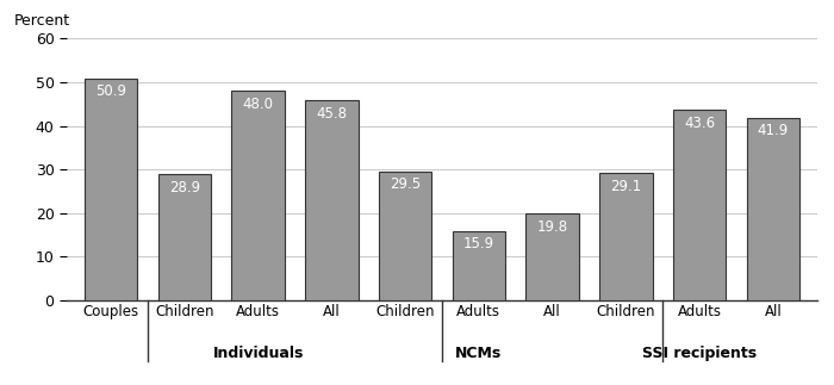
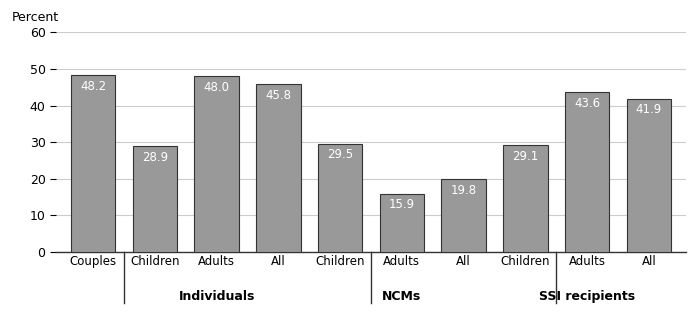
Couples: 50.9 -> 48.2
